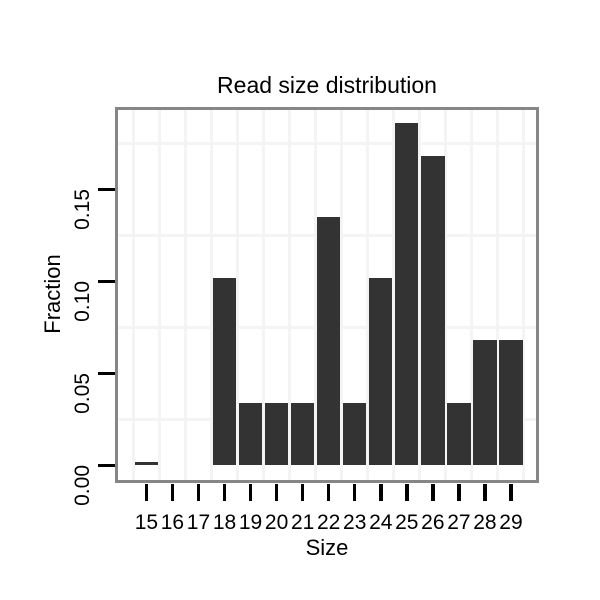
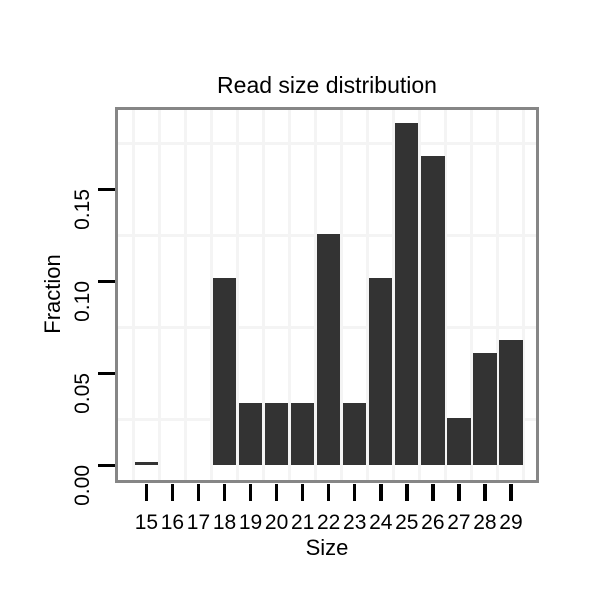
22: 0.135 -> 0.126
27: 0.034 -> 0.026
28: 0.068 -> 0.061
